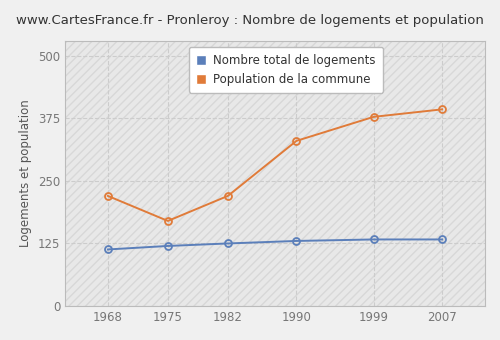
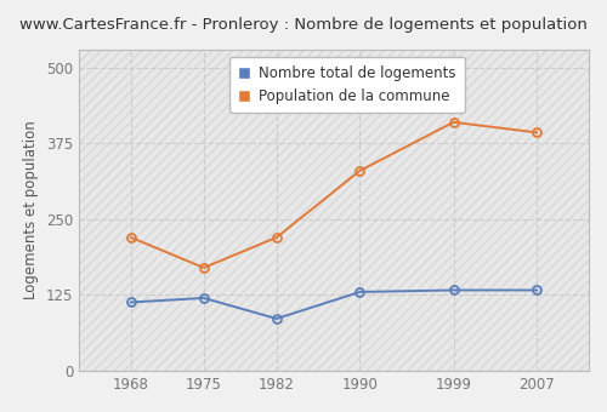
Nombre total de logements/1982: 125 -> 86
Population de la commune/1999: 378 -> 410
